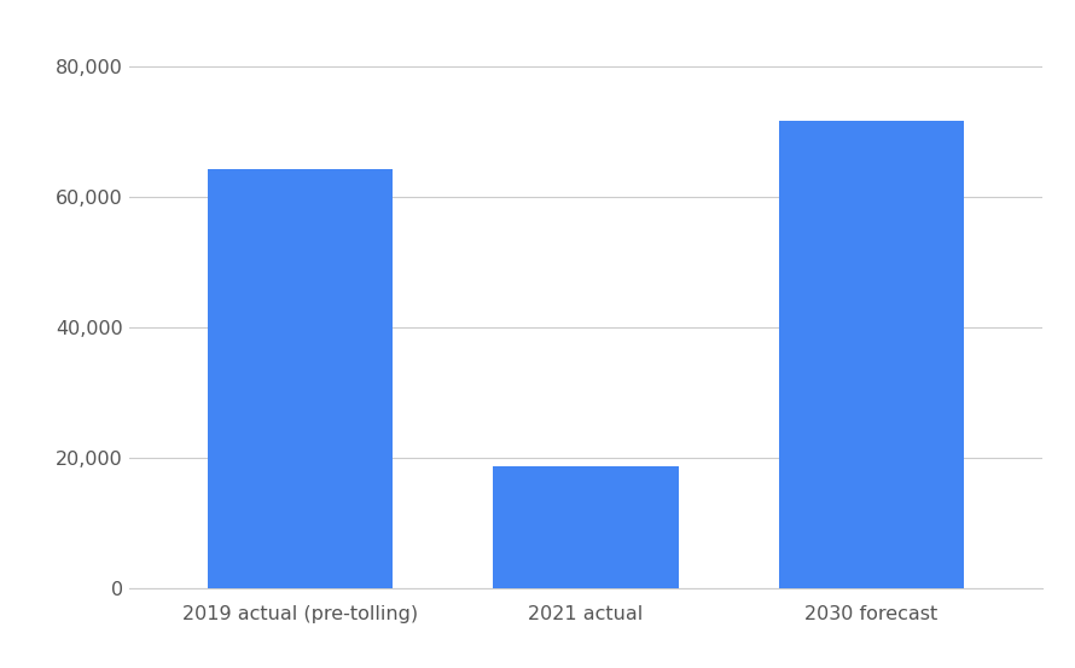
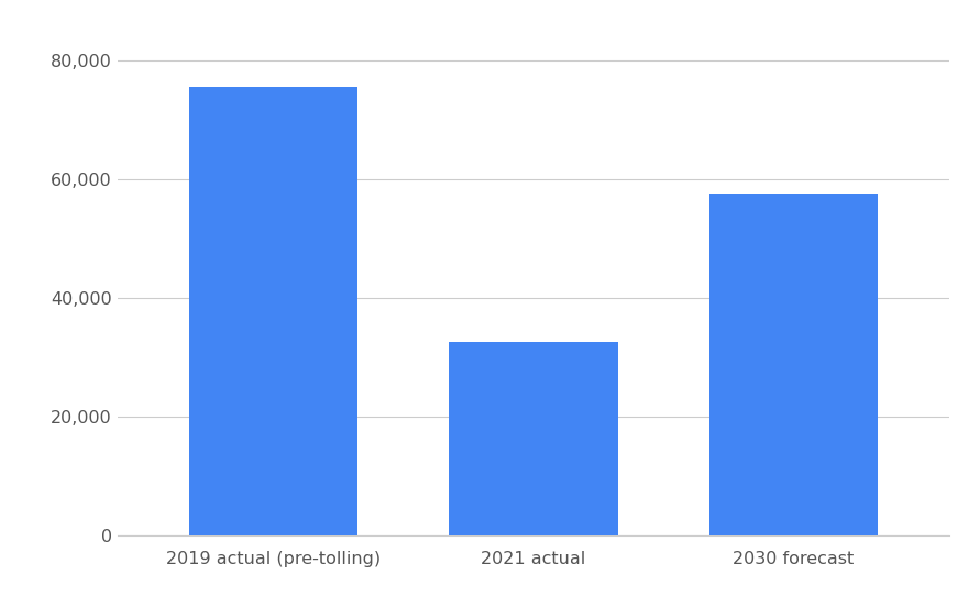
2019 actual (pre-tolling): 64,200 -> 75,500
2021 actual: 18,600 -> 32,500
2030 forecast: 71,600 -> 57,500
